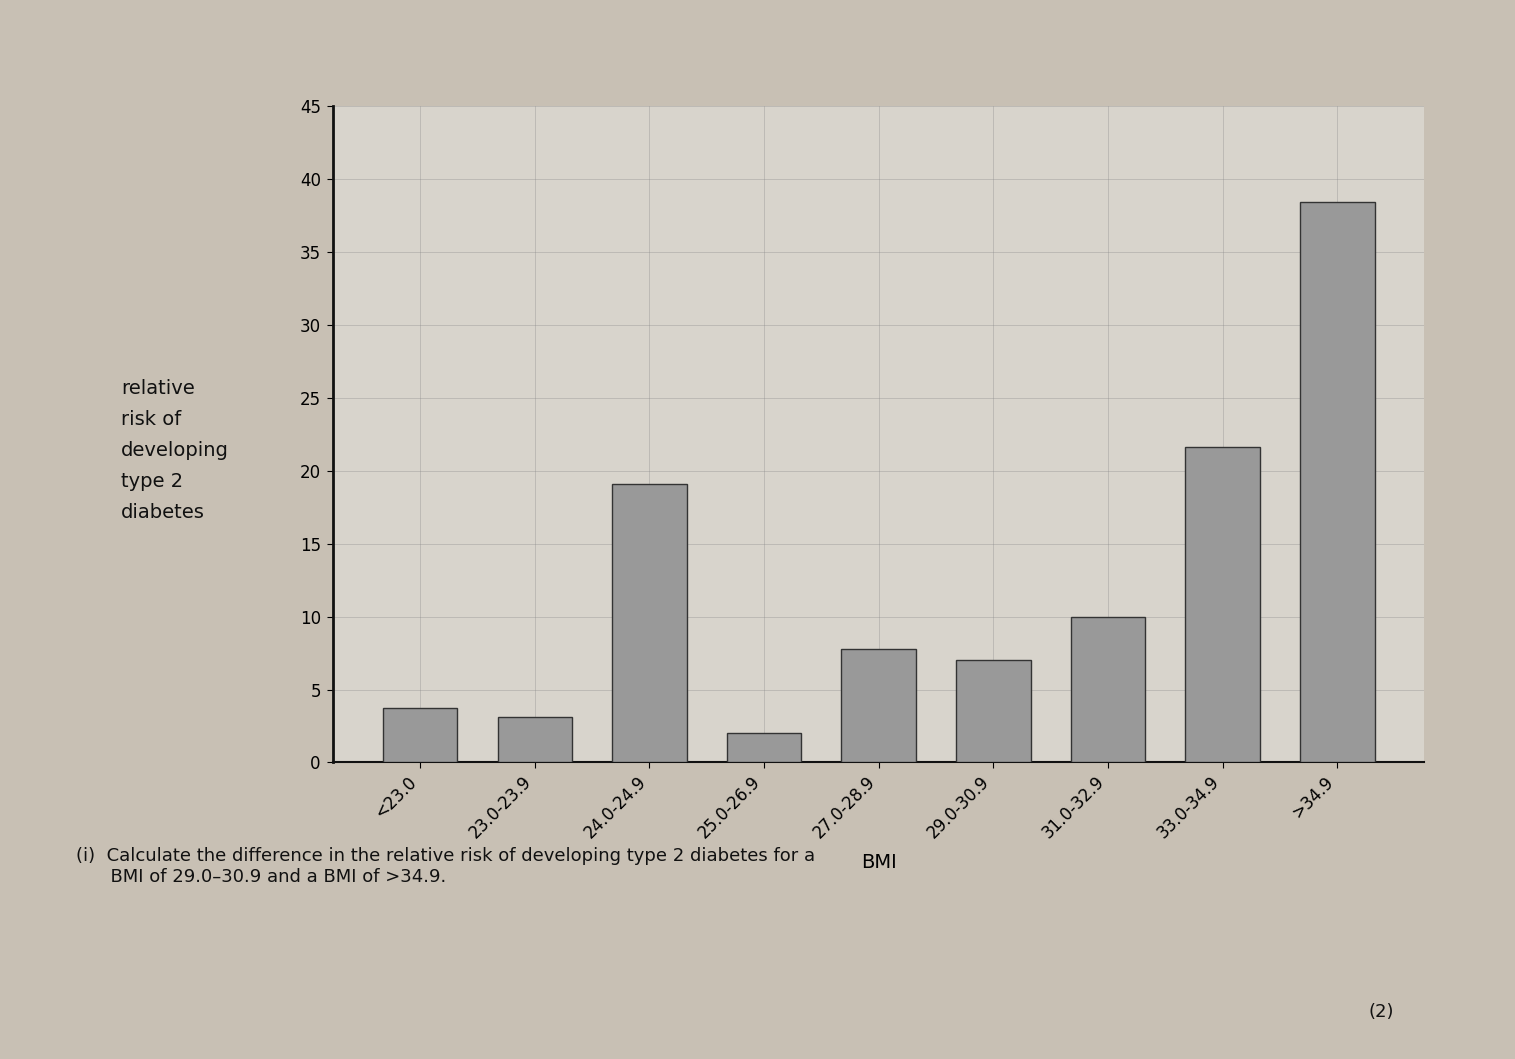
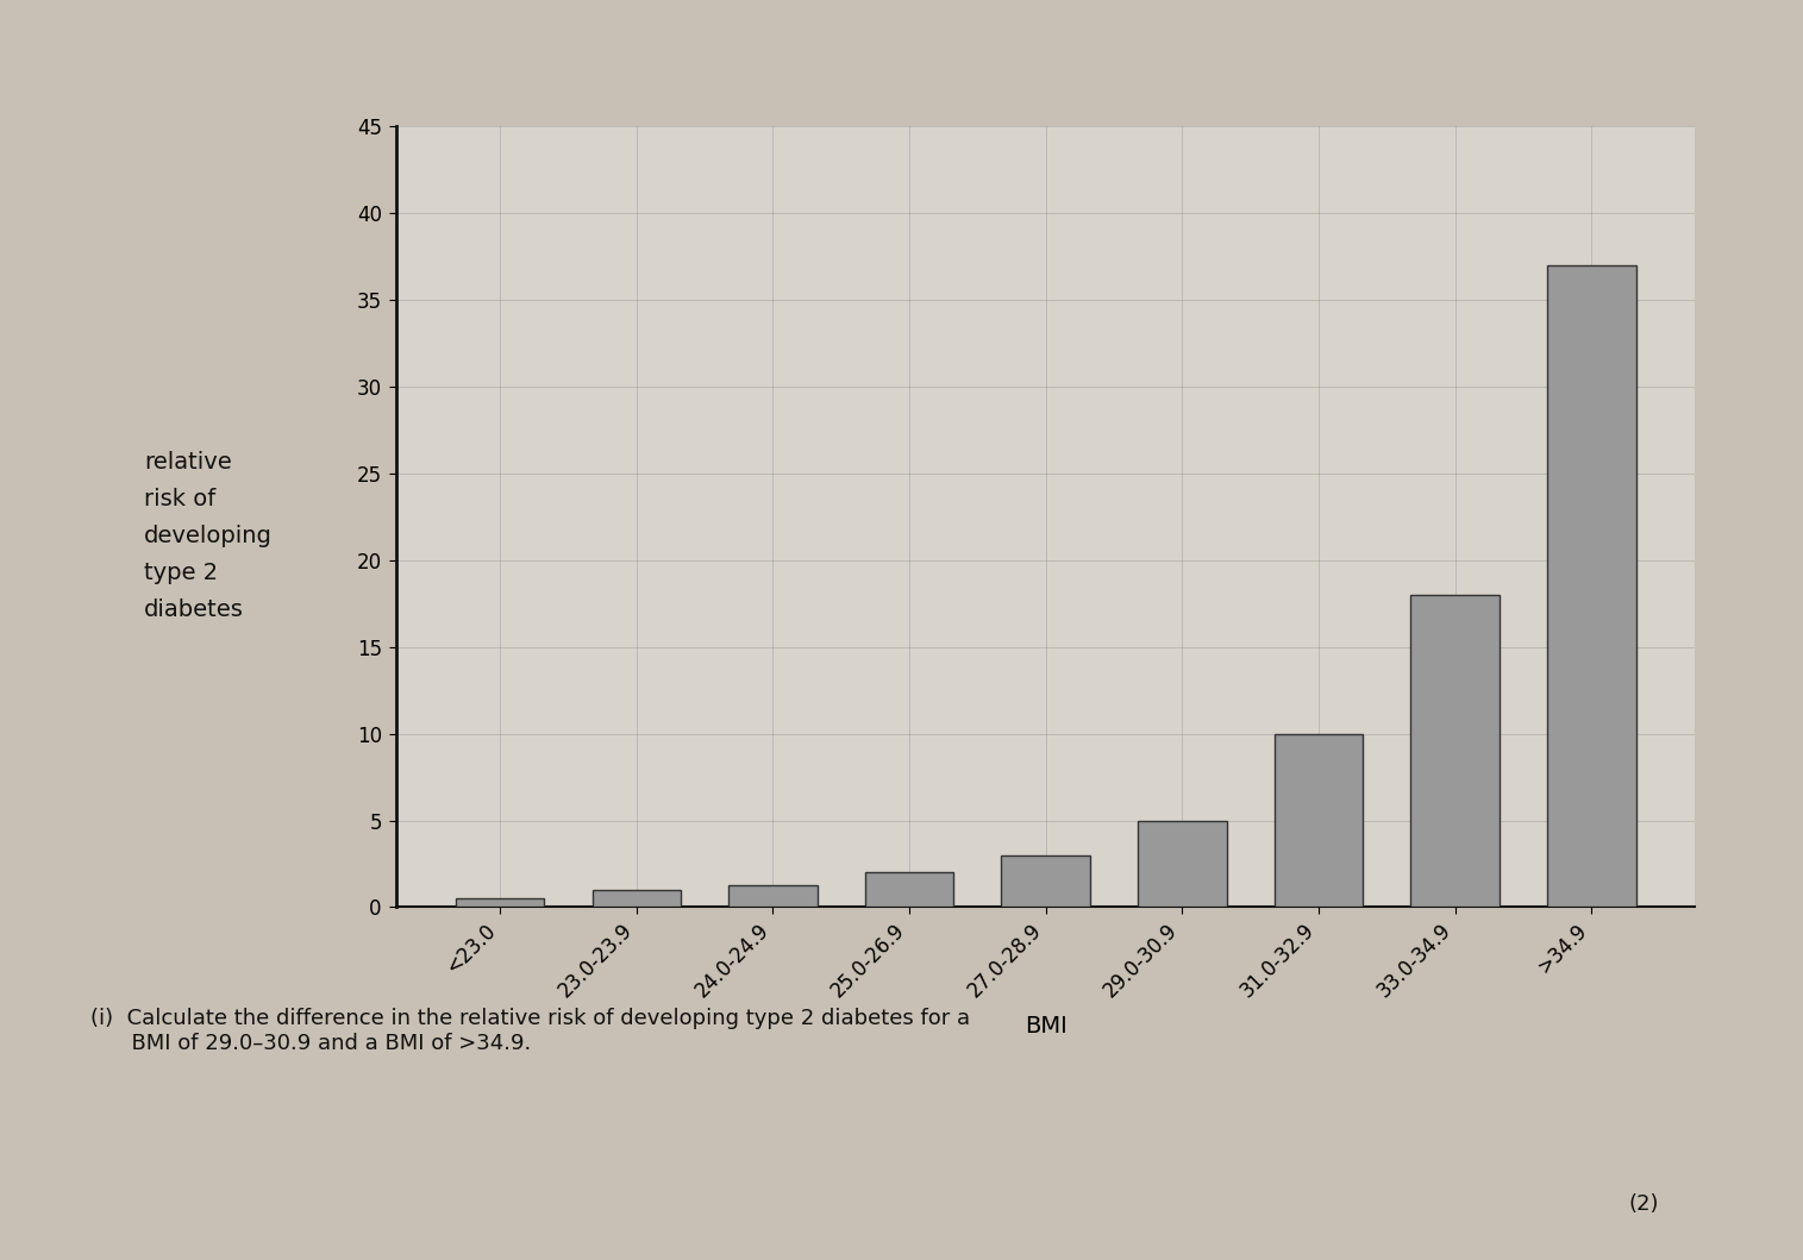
<23.0: 3.7 -> 0.5
23.0-23.9: 3.1 -> 1.0
24.0-24.9: 19.1 -> 1.3
27.0-28.9: 7.8 -> 3.0
29.0-30.9: 7.0 -> 5.0
33.0-34.9: 21.6 -> 18.0
>34.9: 38.4 -> 37.0
